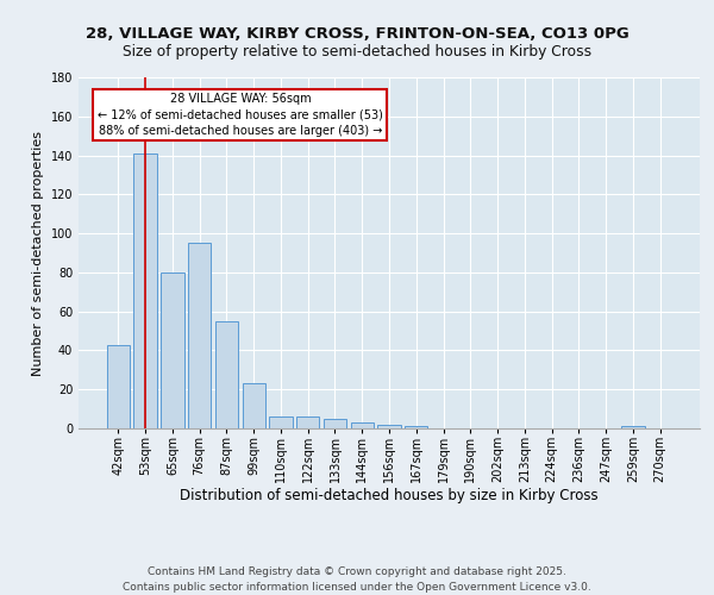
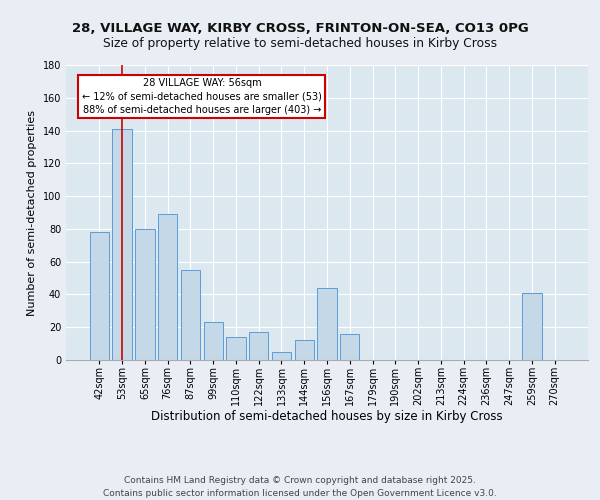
42sqm: 43 -> 78
76sqm: 95 -> 89
110sqm: 6 -> 14
122sqm: 6 -> 17
144sqm: 3 -> 12
156sqm: 2 -> 44
167sqm: 1 -> 16
259sqm: 1 -> 41
